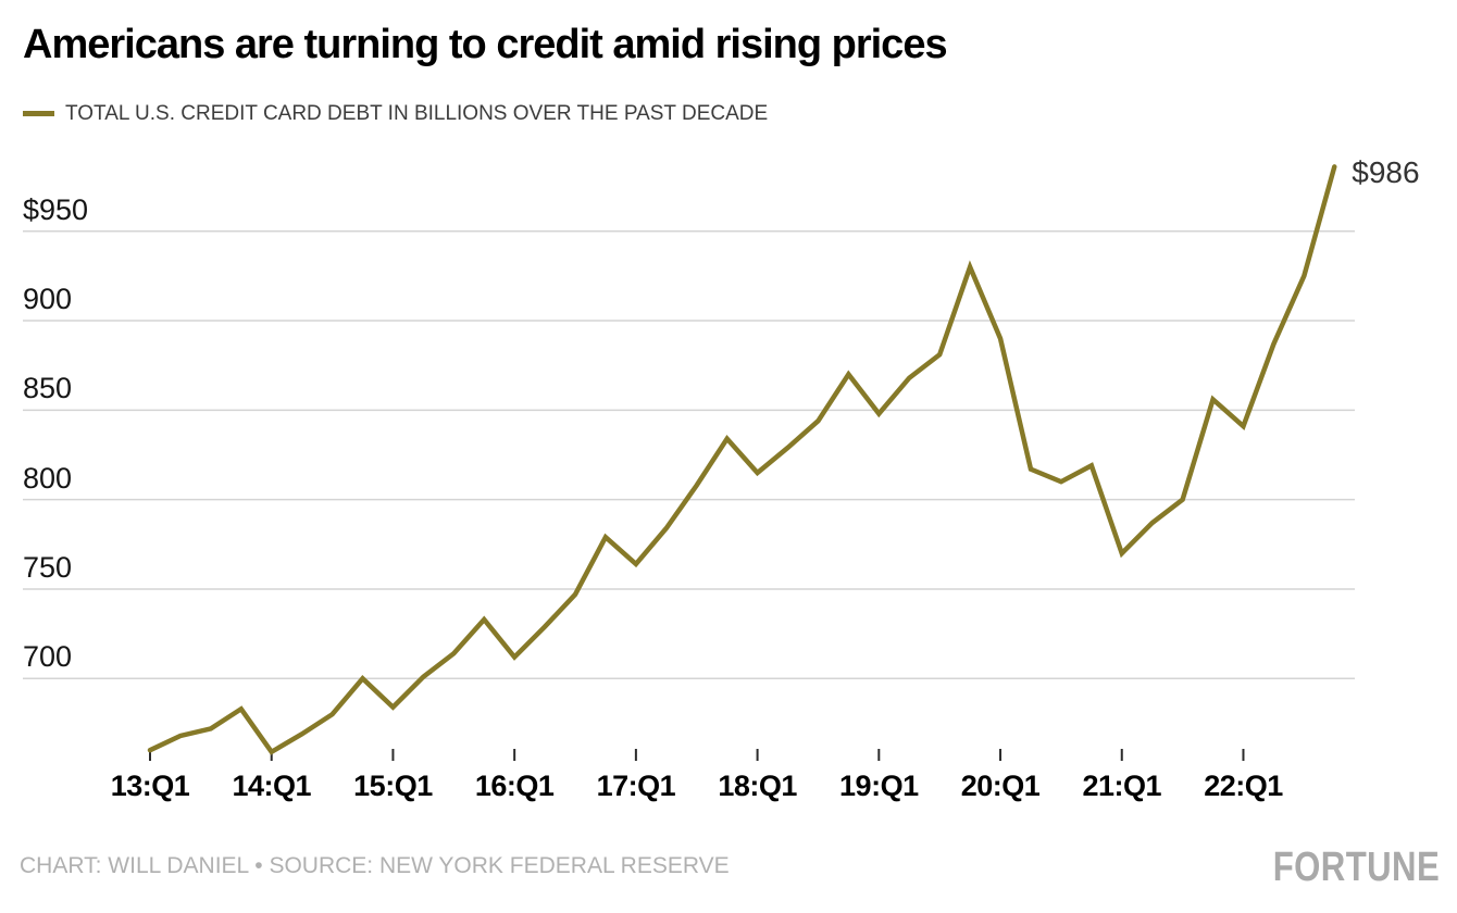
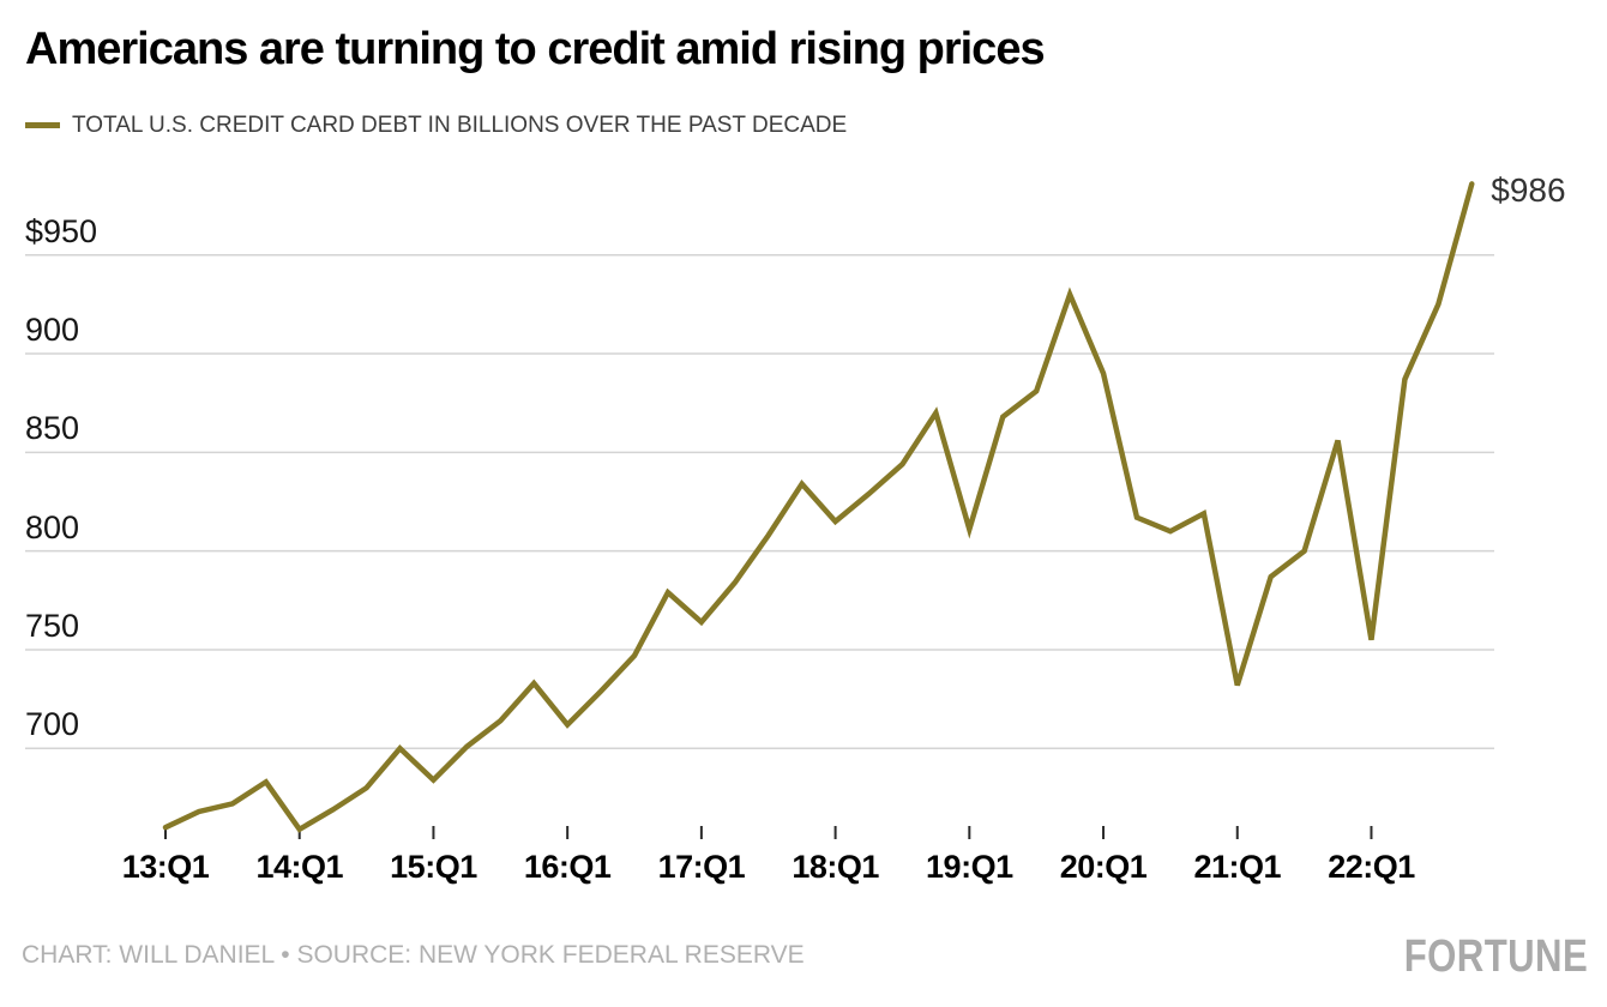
19:Q1: $848 -> $811
21:Q1: $770 -> $732
22:Q1: $841 -> $755
